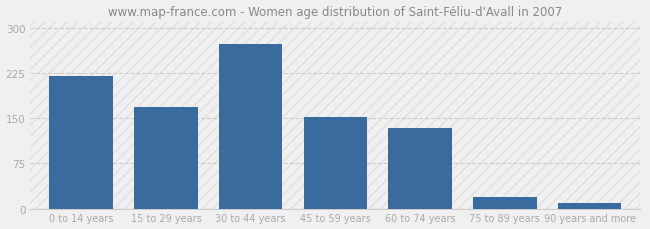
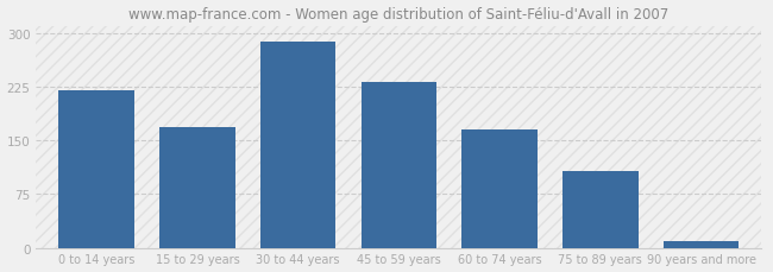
30 to 44 years: 272 -> 288
45 to 59 years: 152 -> 232
60 to 74 years: 134 -> 165
75 to 89 years: 20 -> 107
